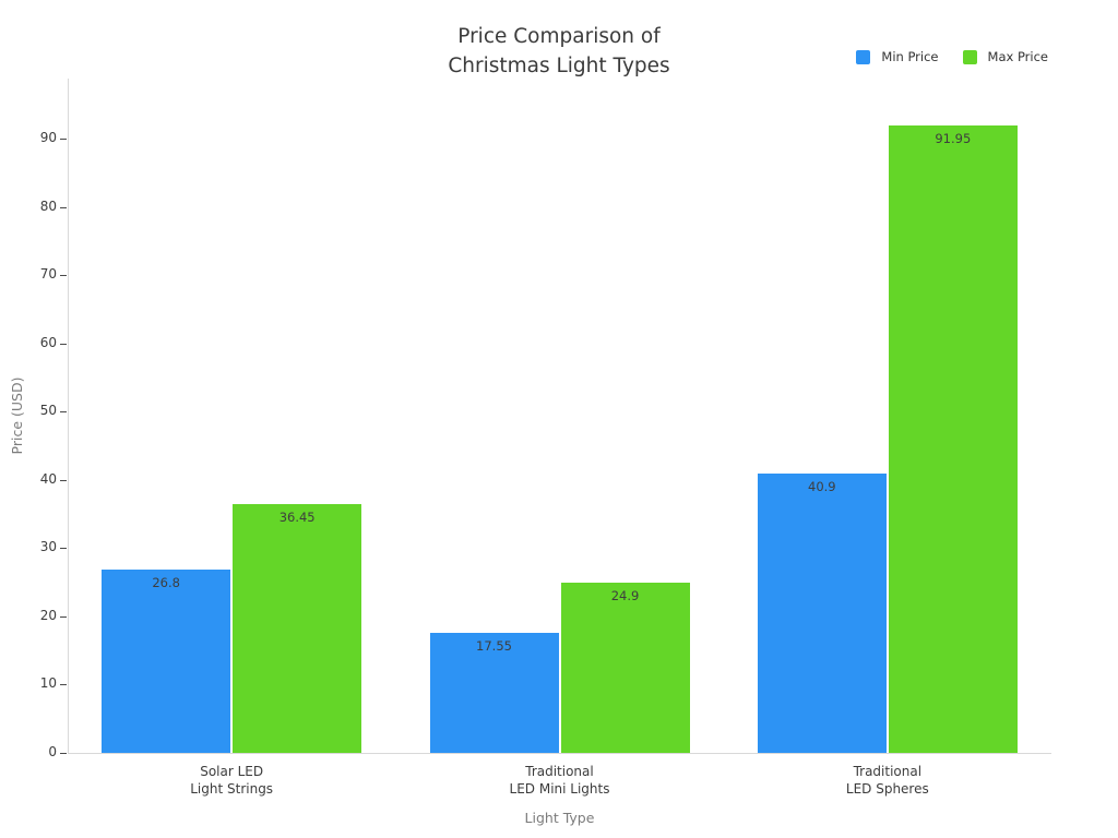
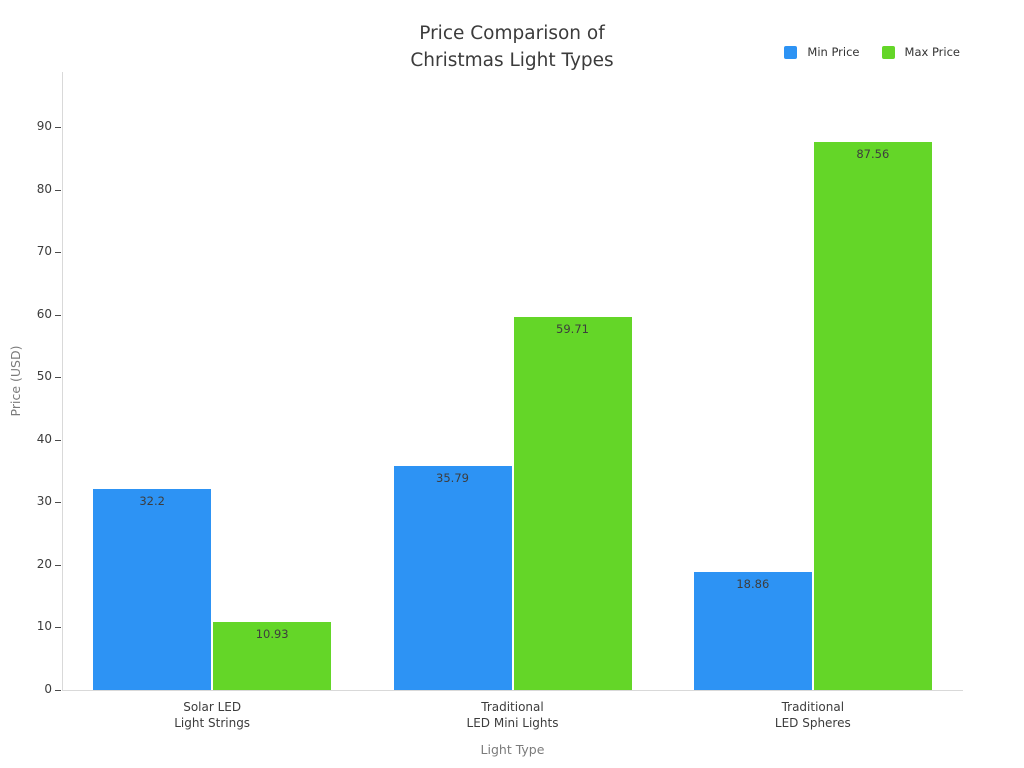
Min Price/Solar LED Light Strings: 26.8 -> 32.2
Max Price/Solar LED Light Strings: 36.45 -> 10.93
Min Price/Traditional LED Mini Lights: 17.55 -> 35.79
Max Price/Traditional LED Mini Lights: 24.9 -> 59.71
Min Price/Traditional LED Spheres: 40.9 -> 18.86
Max Price/Traditional LED Spheres: 91.95 -> 87.56
